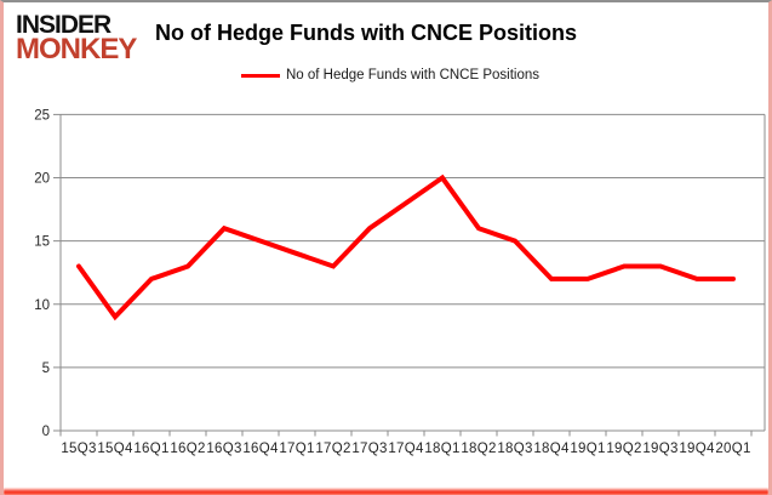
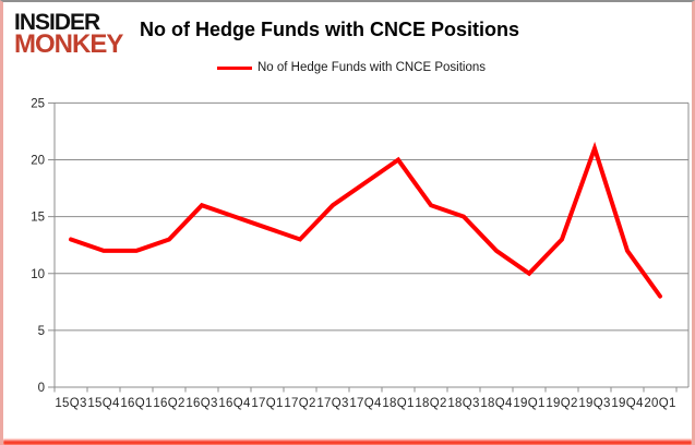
15Q4: 9 -> 12
19Q1: 12 -> 10
19Q3: 13 -> 21
20Q1: 12 -> 8
